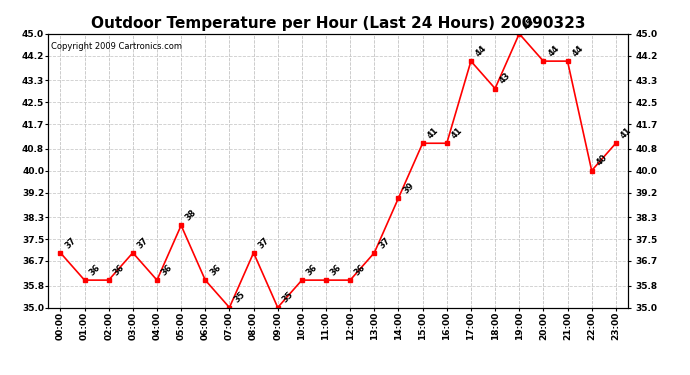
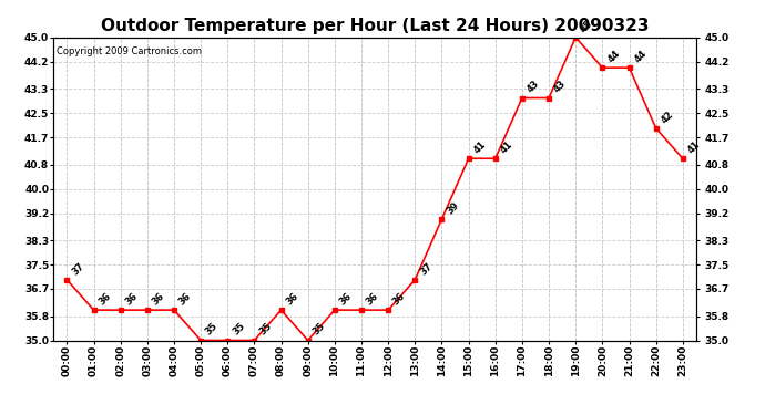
03:00: 37 -> 36
05:00: 38 -> 35
06:00: 36 -> 35
08:00: 37 -> 36
17:00: 44 -> 43
22:00: 40 -> 42
